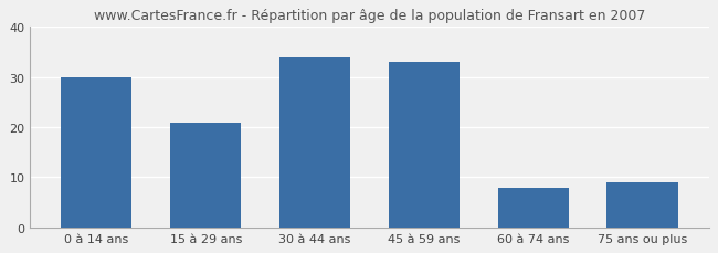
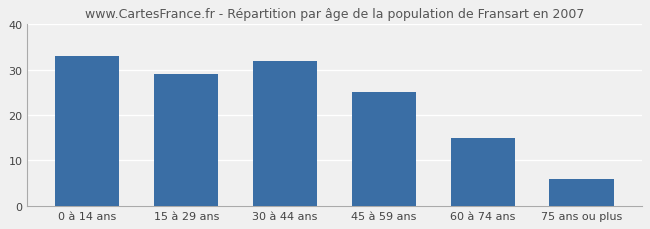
0 à 14 ans: 30 -> 33
15 à 29 ans: 21 -> 29
30 à 44 ans: 34 -> 32
45 à 59 ans: 33 -> 25
60 à 74 ans: 8 -> 15
75 ans ou plus: 9 -> 6
